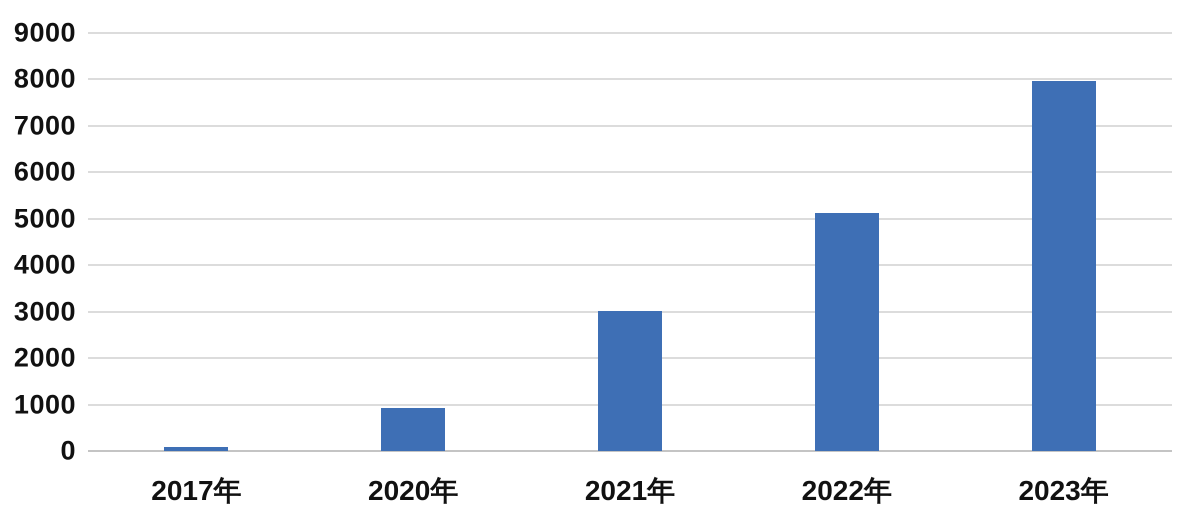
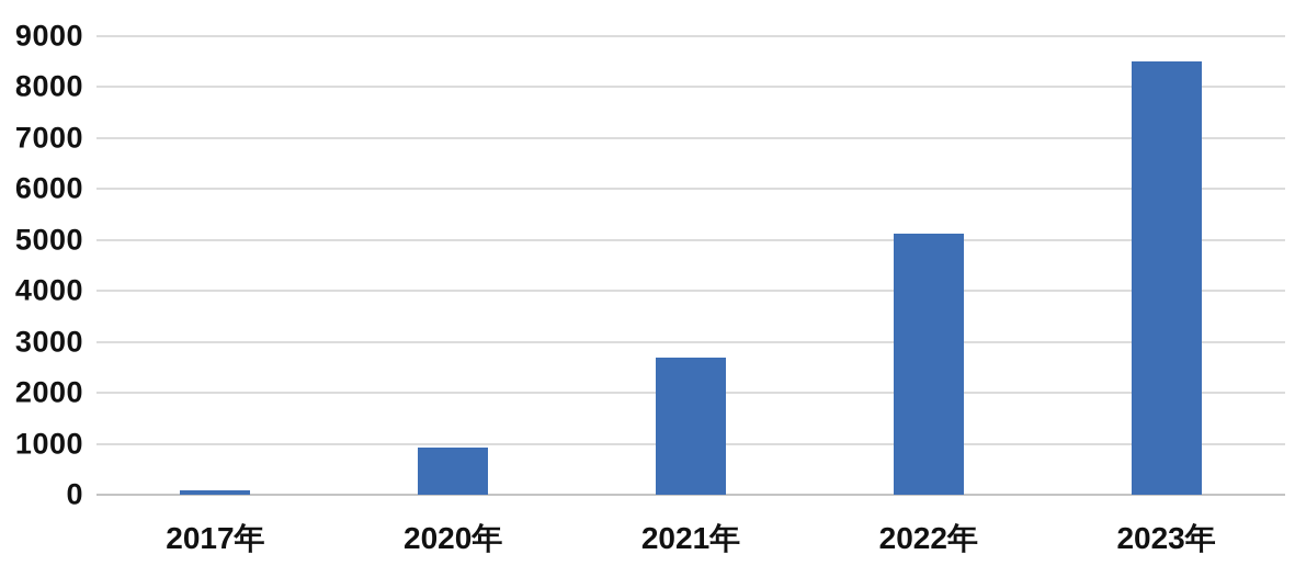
2021年: 3000 -> 2700
2023年: 8000 -> 8500
